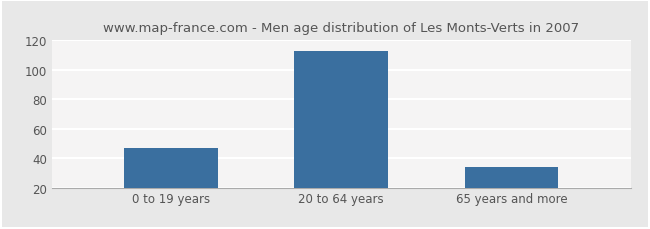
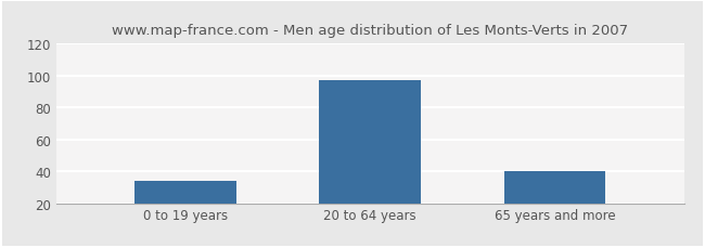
0 to 19 years: 47 -> 34
20 to 64 years: 113 -> 97
65 years and more: 34 -> 40
